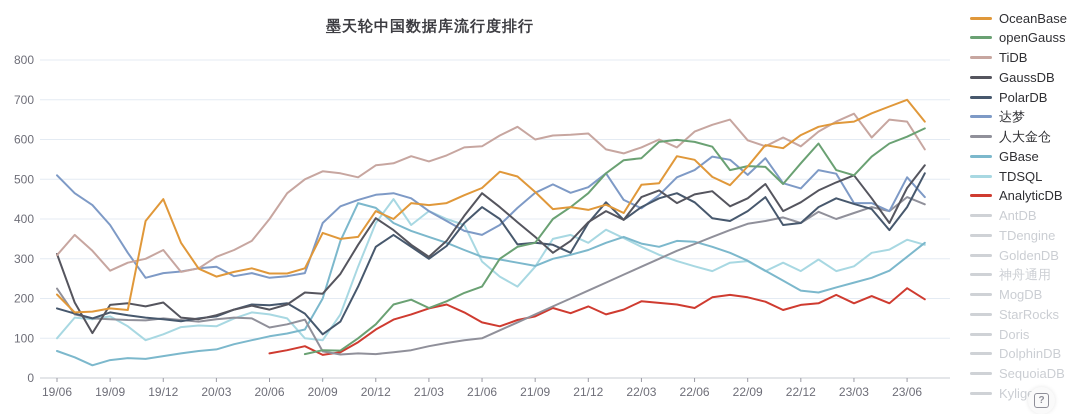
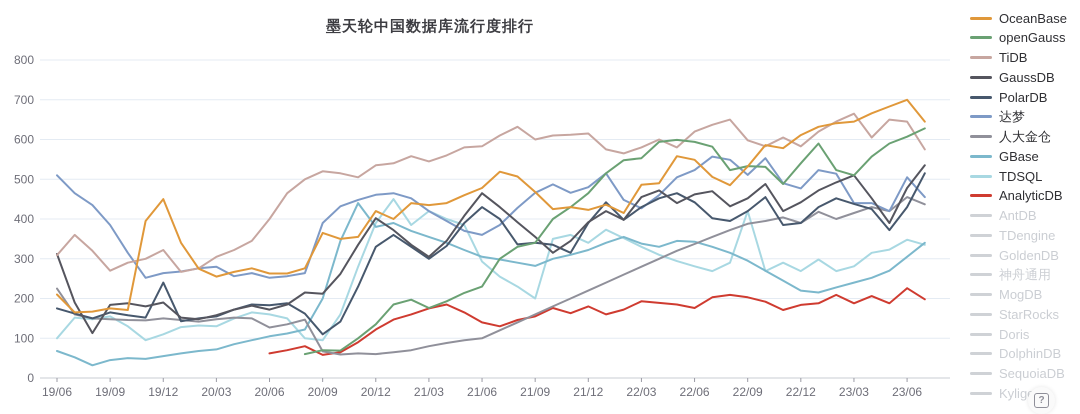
PolarDB/19/12: 150 -> 240
GBase/20/12: 430 -> 380
TDSQL/21/09: 280 -> 200
TDSQL/22/09: 290 -> 420
